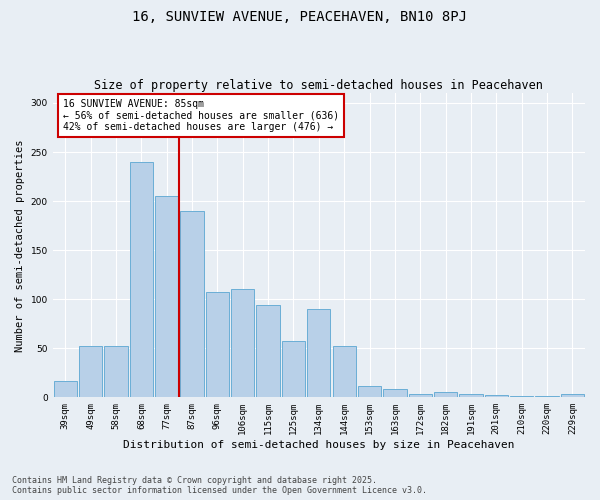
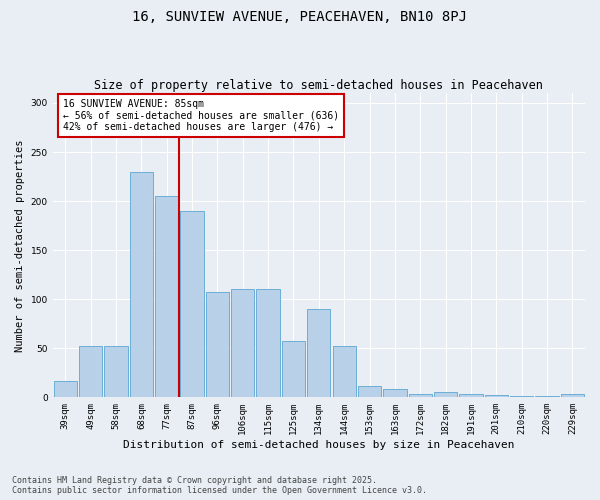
68sqm: 240 -> 230
115sqm: 94 -> 110
